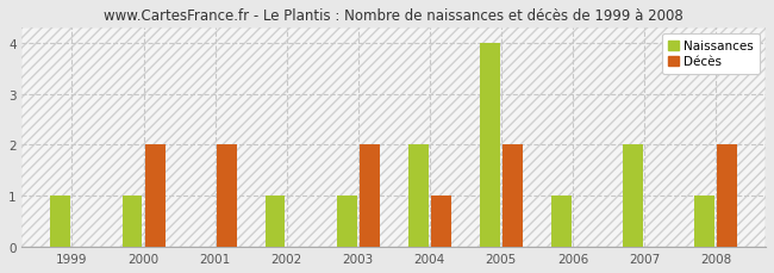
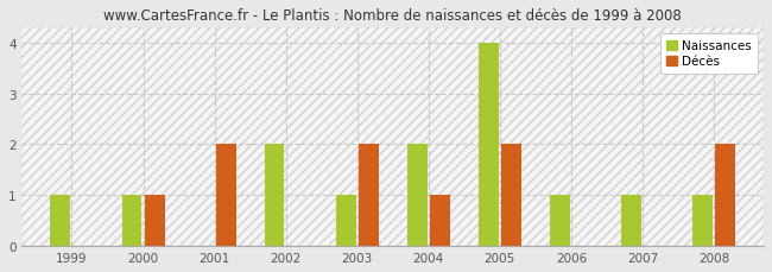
Décès/2000: 2 -> 1
Naissances/2002: 1 -> 2
Naissances/2007: 2 -> 1
